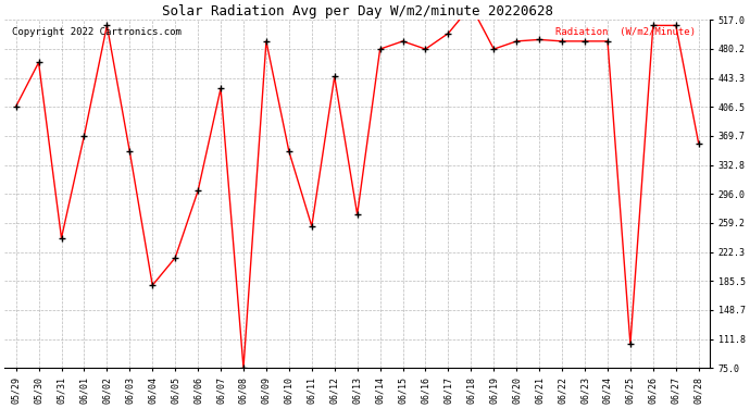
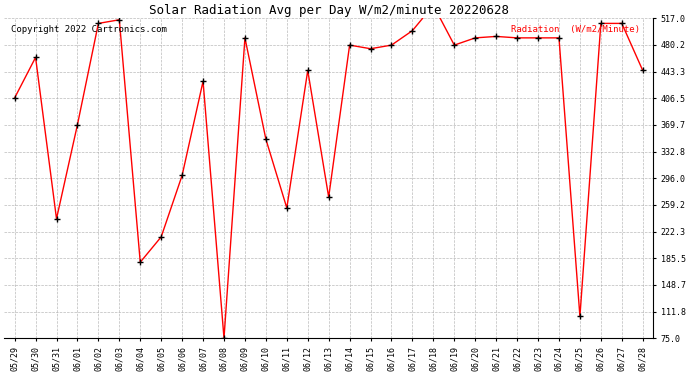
06/03: 350 -> 515
06/15: 490 -> 475
06/28: 360 -> 445
